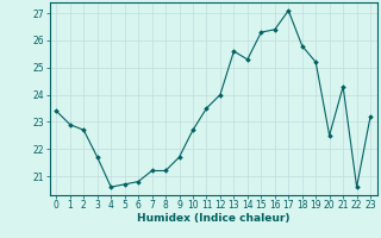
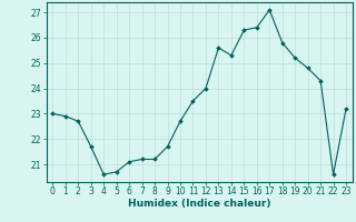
0: 23.4 -> 23.0
6: 20.8 -> 21.1
20: 22.5 -> 24.8
